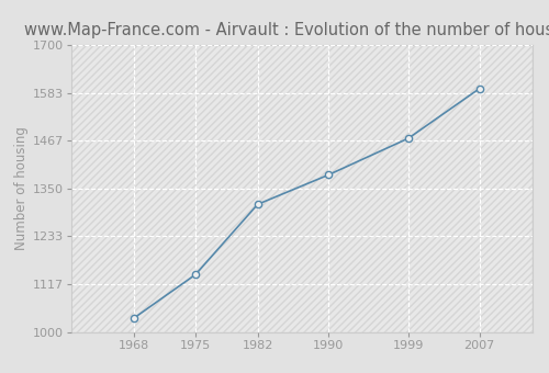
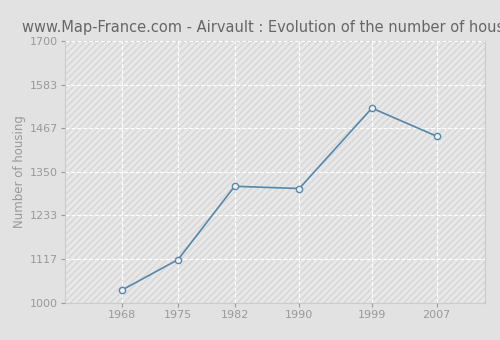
1975: 1140 -> 1115
1990: 1383 -> 1305
1999: 1472 -> 1520
2007: 1593 -> 1445
